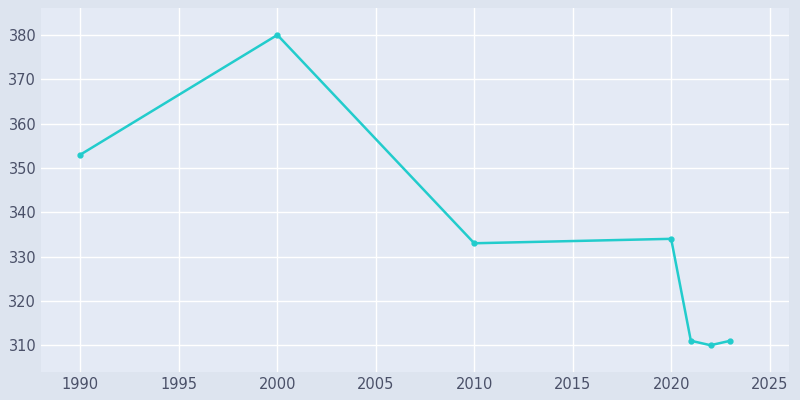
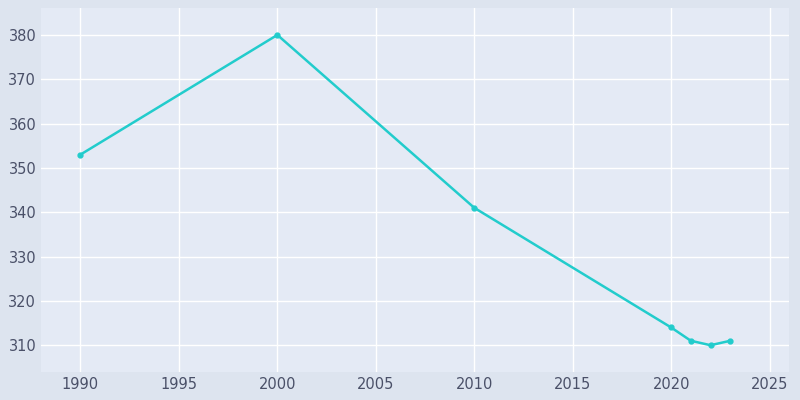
2010: 333 -> 341
2020: 334 -> 314
